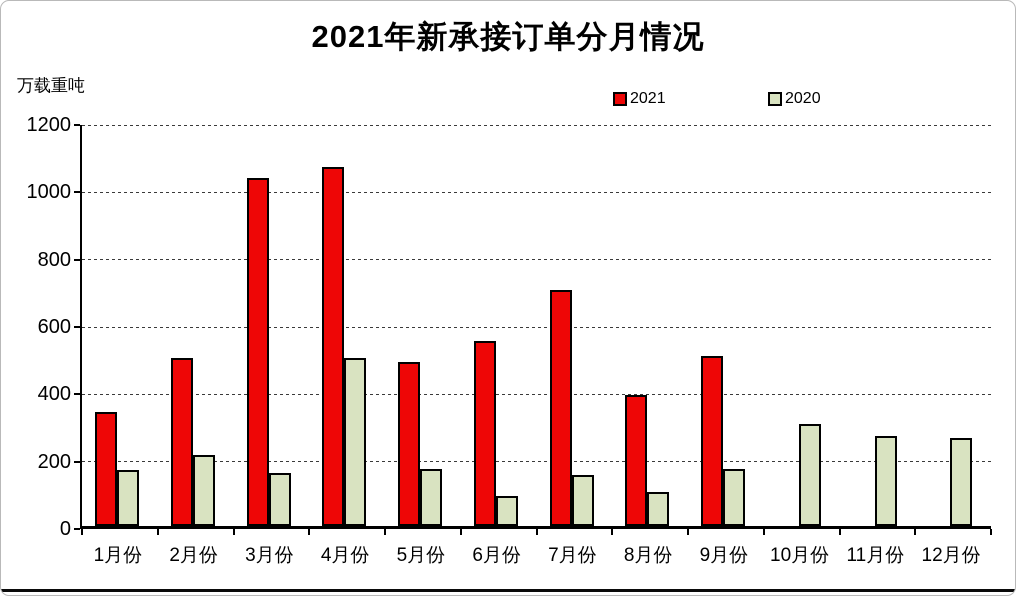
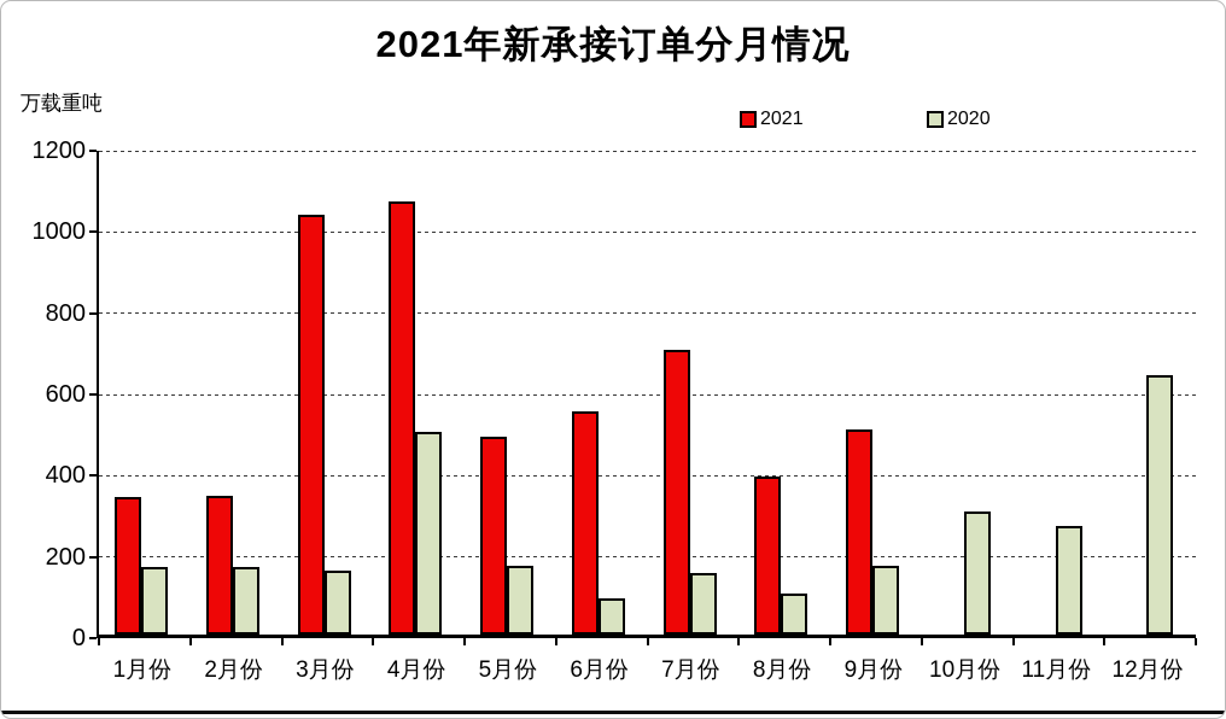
2021/2月份: 500 -> 340
2020/2月份: 210 -> 160
2020/12月份: 260 -> 640
